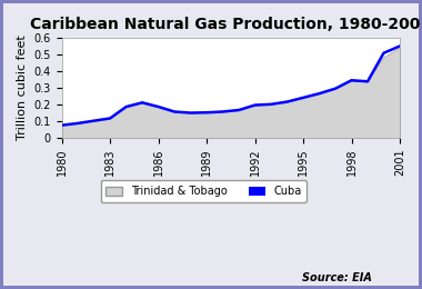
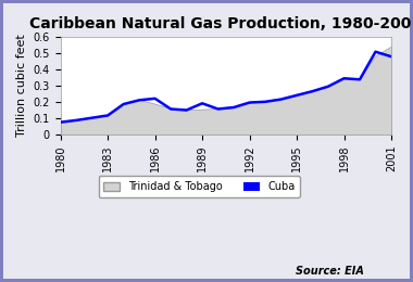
Cuba/1986: 0.18 -> 0.22
Cuba/1989: 0.15 -> 0.19
Cuba/2001: 0.55 -> 0.48
